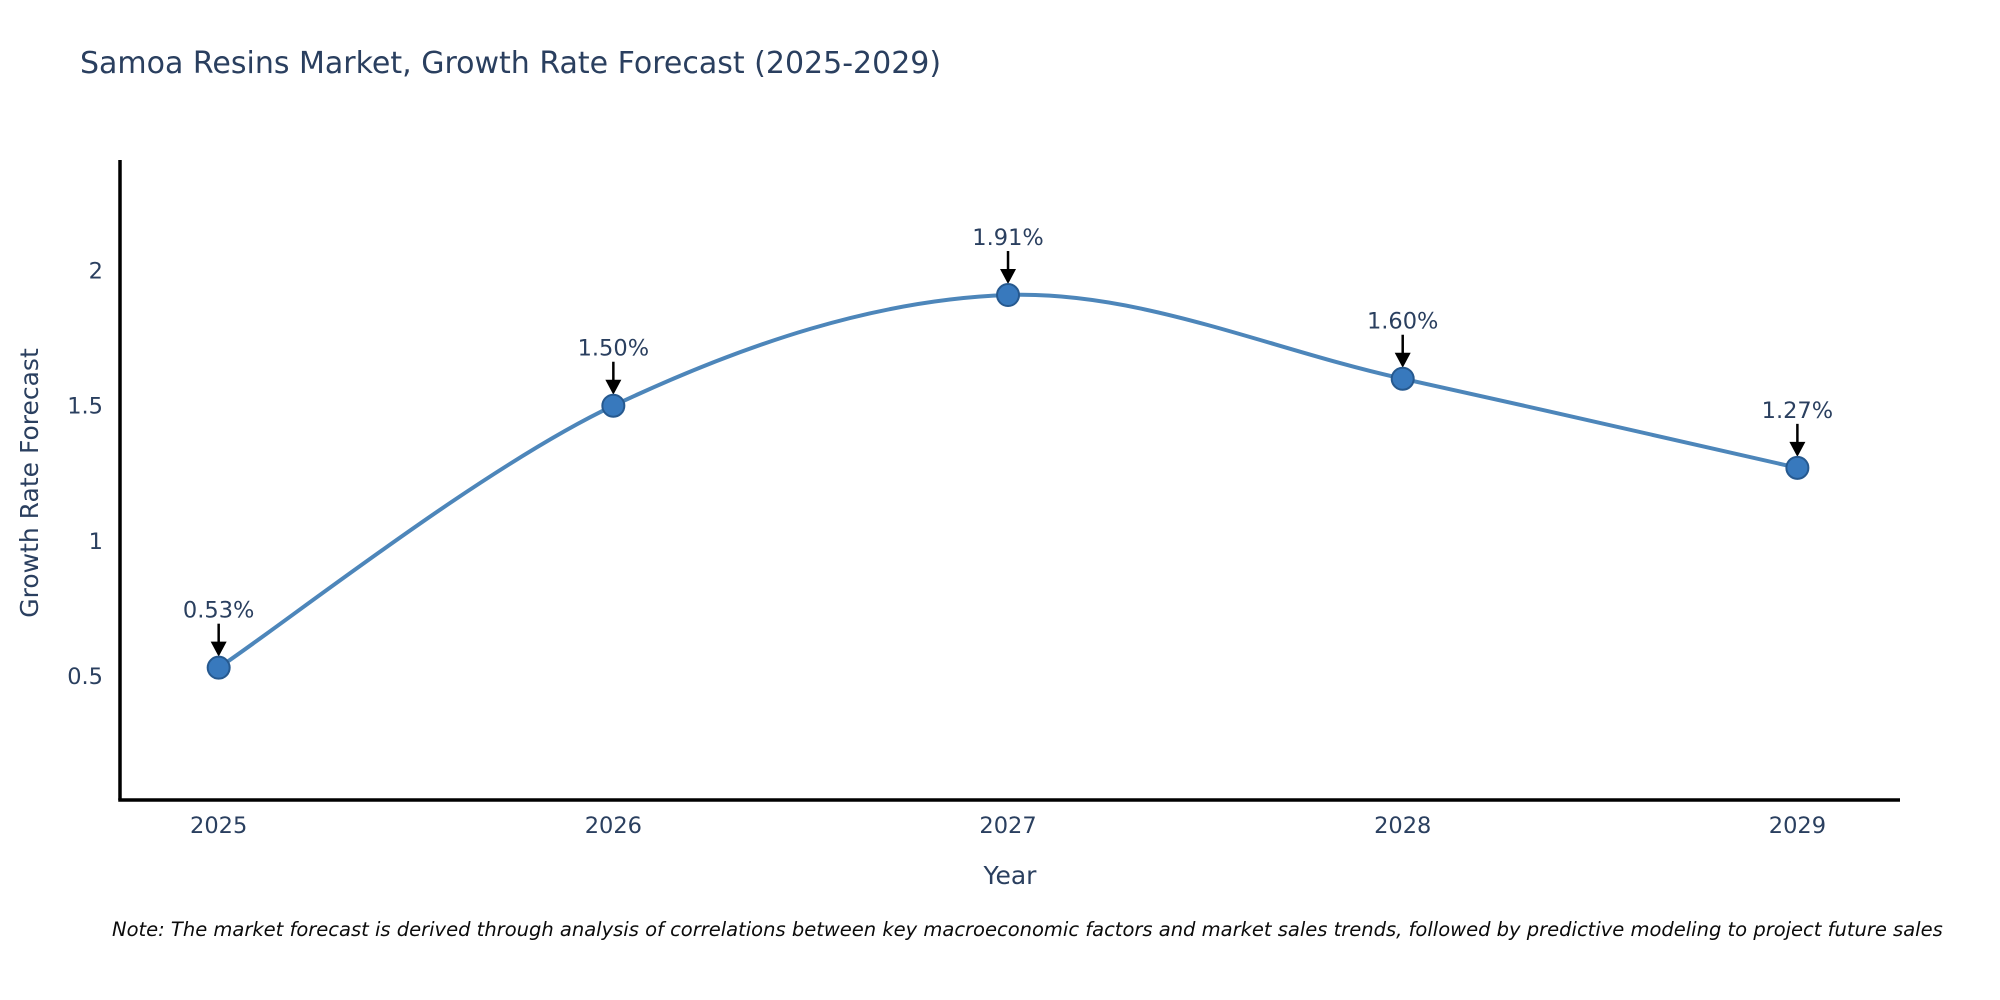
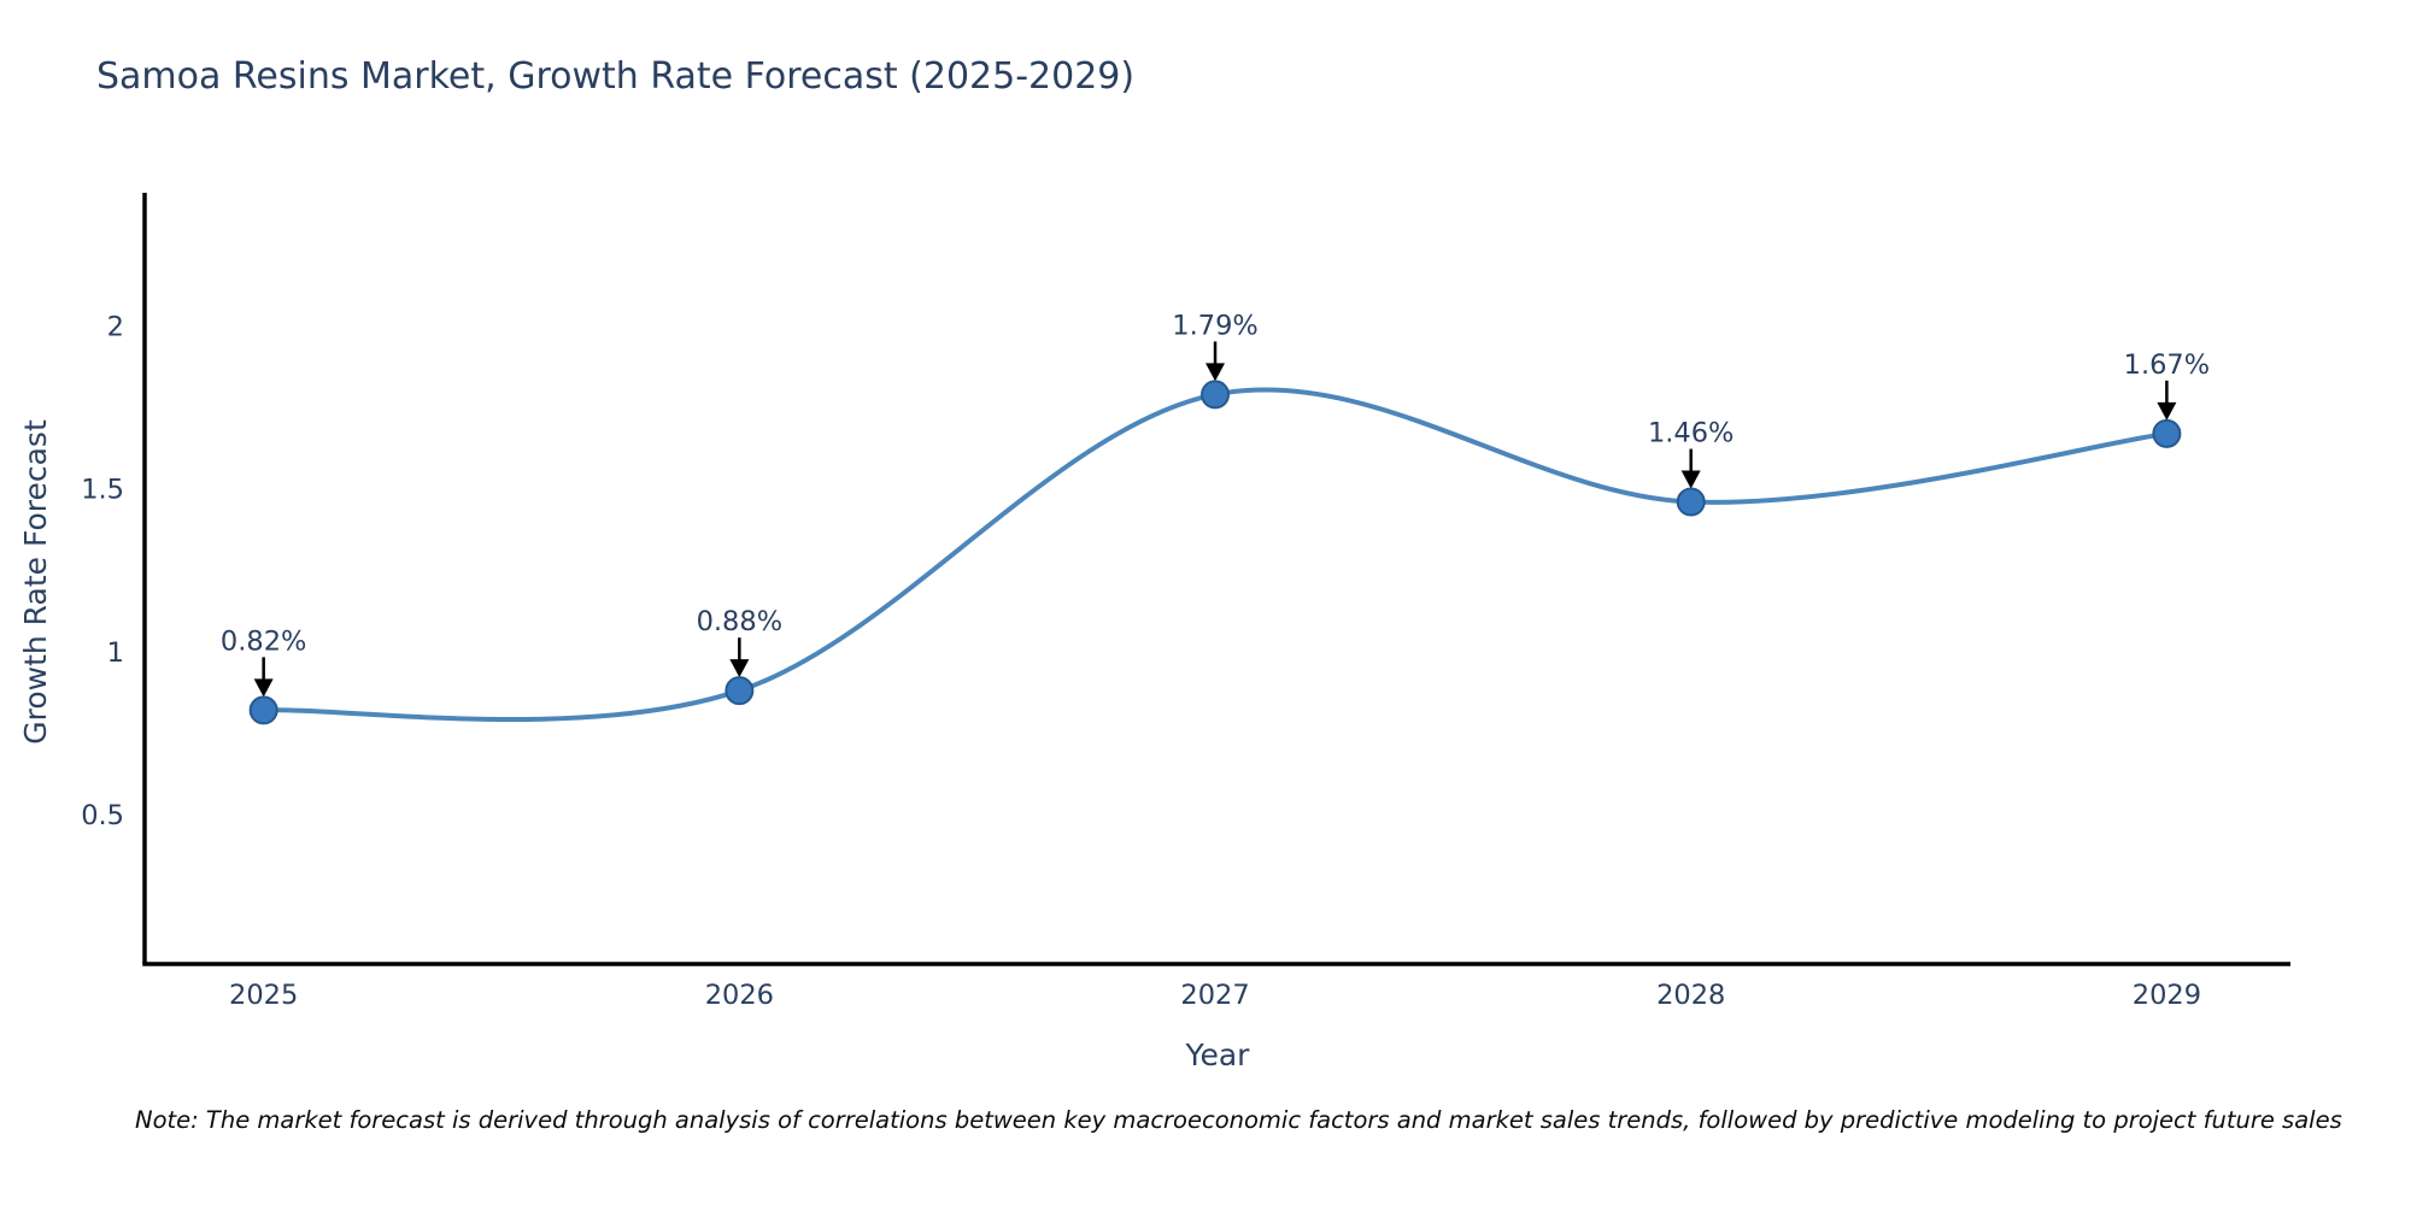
2025: 0.53% -> 0.82%
2026: 1.50% -> 0.88%
2027: 1.91% -> 1.79%
2028: 1.60% -> 1.46%
2029: 1.27% -> 1.67%
